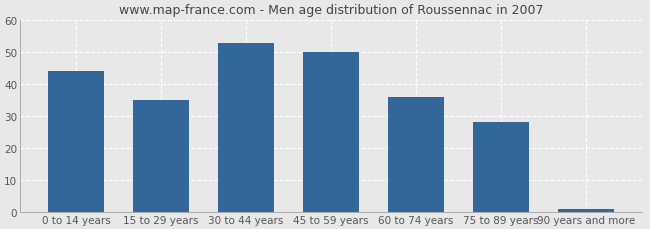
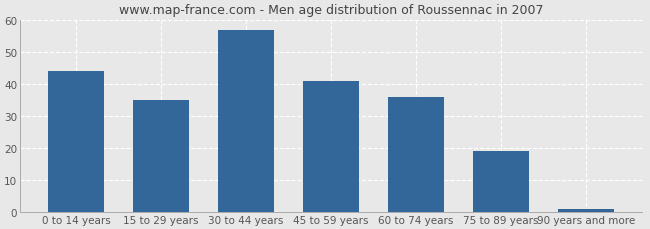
30 to 44 years: 53 -> 57
45 to 59 years: 50 -> 41
75 to 89 years: 28 -> 19
